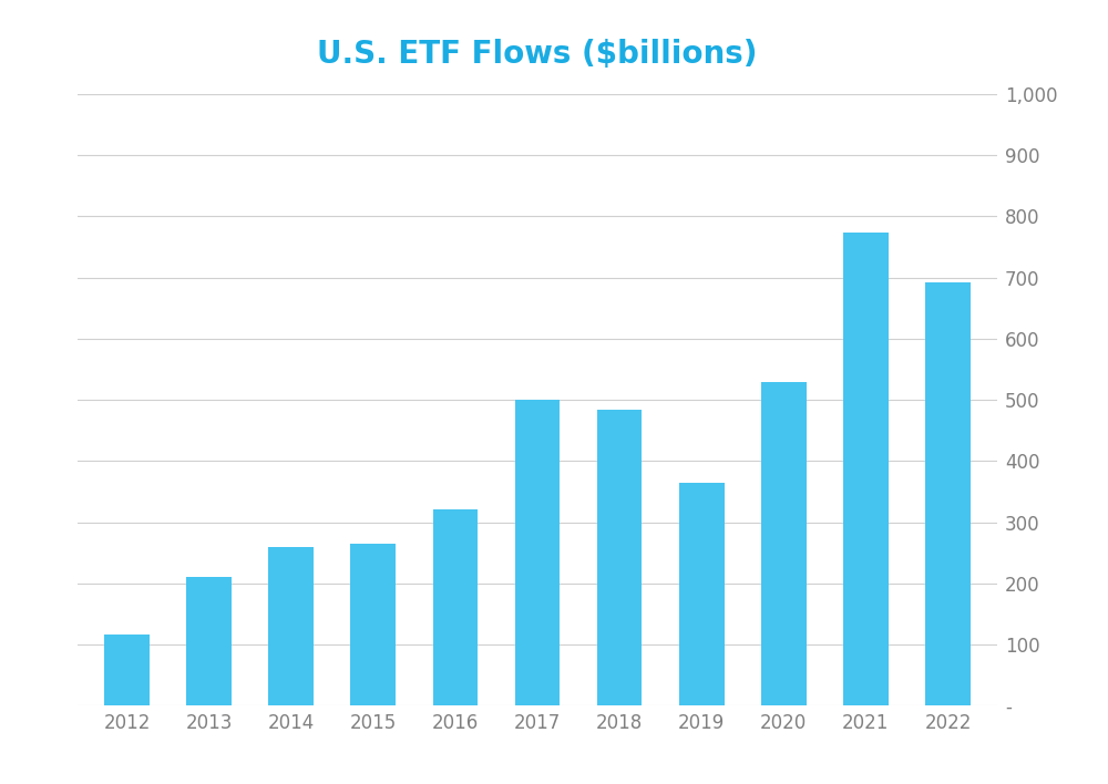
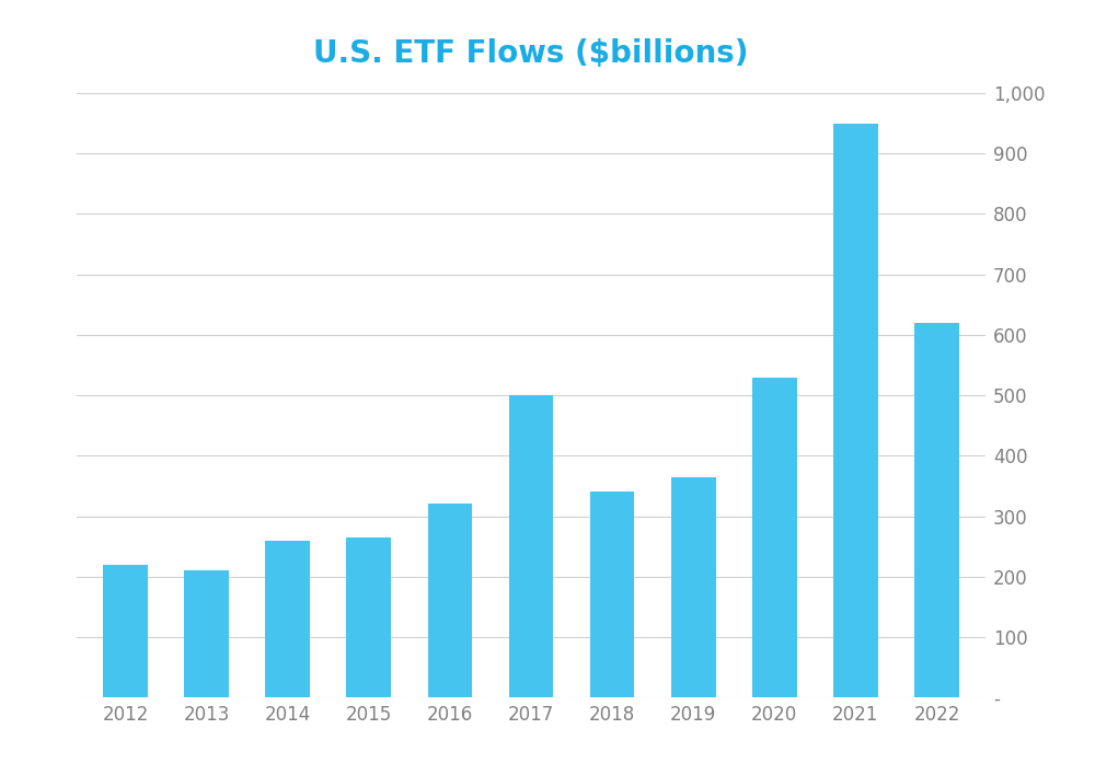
2012: 116 -> 220
2018: 484 -> 340
2021: 774 -> 950
2022: 692 -> 620
